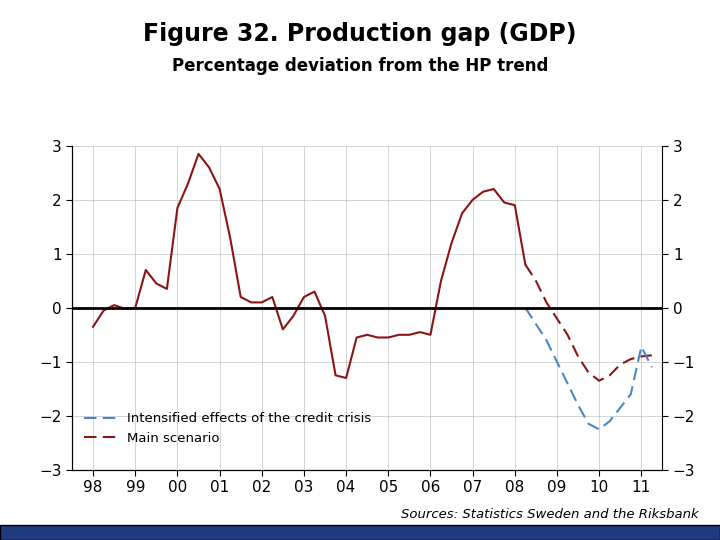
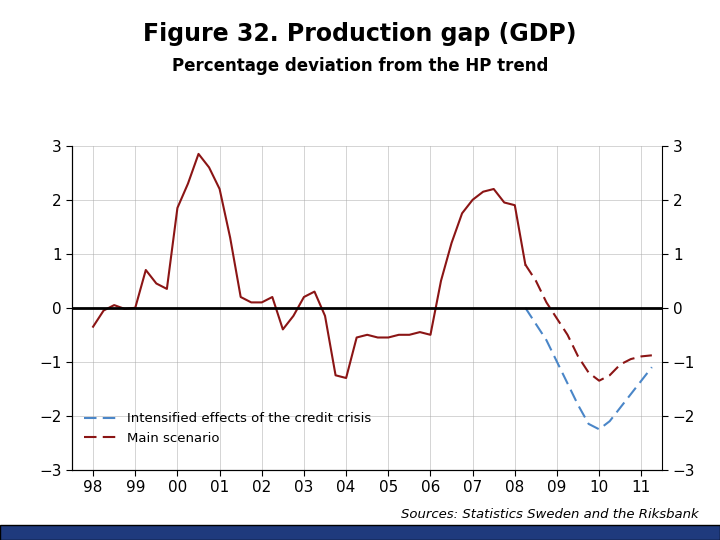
Intensified effects of the credit crisis/11: -0.72 -> -1.35
